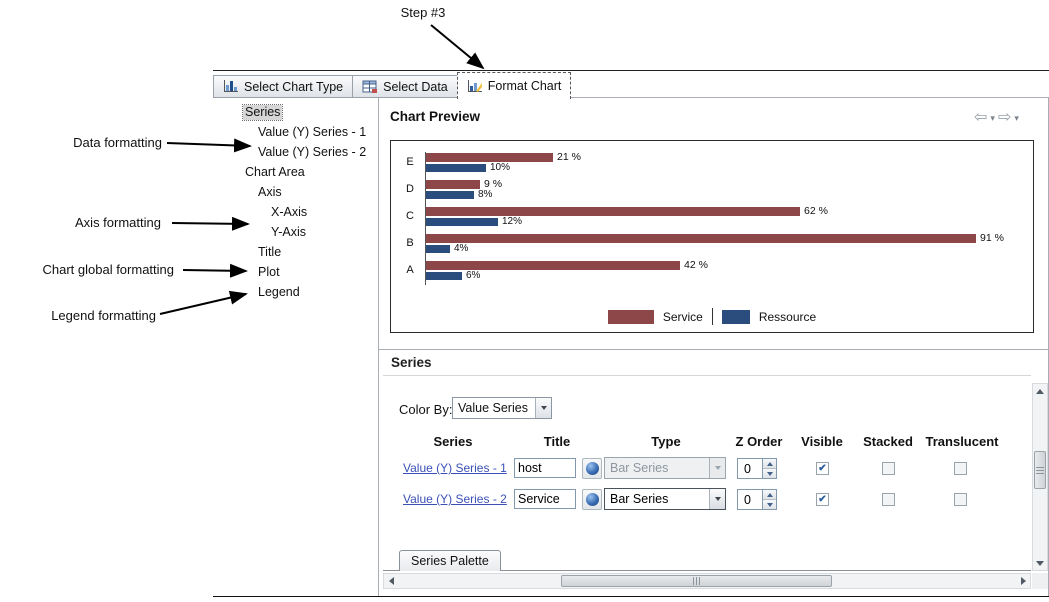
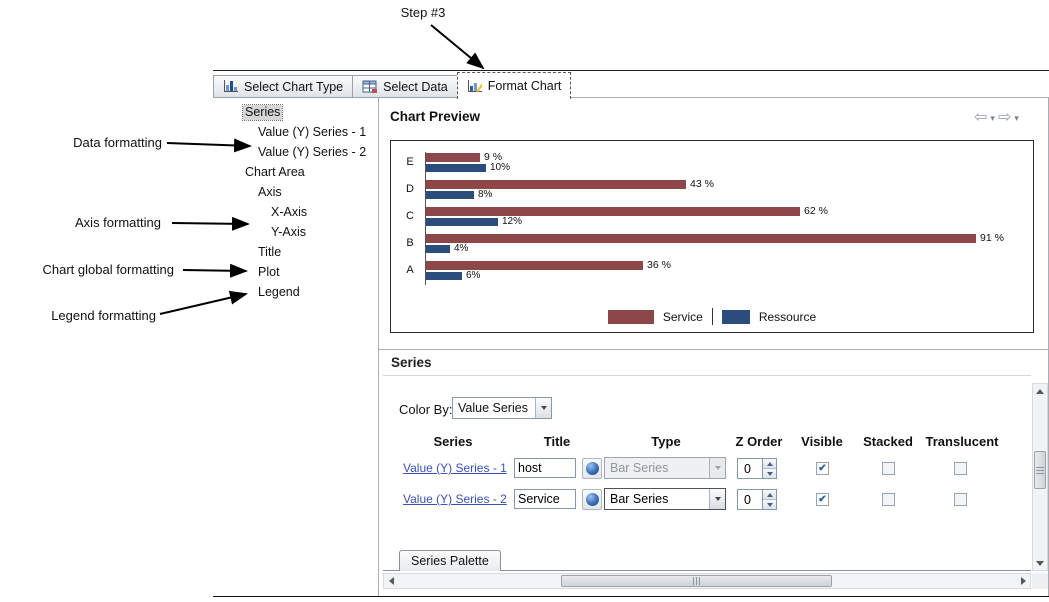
Service/E: 21 -> 9
Service/D: 9 -> 43
Service/A: 42 -> 36
